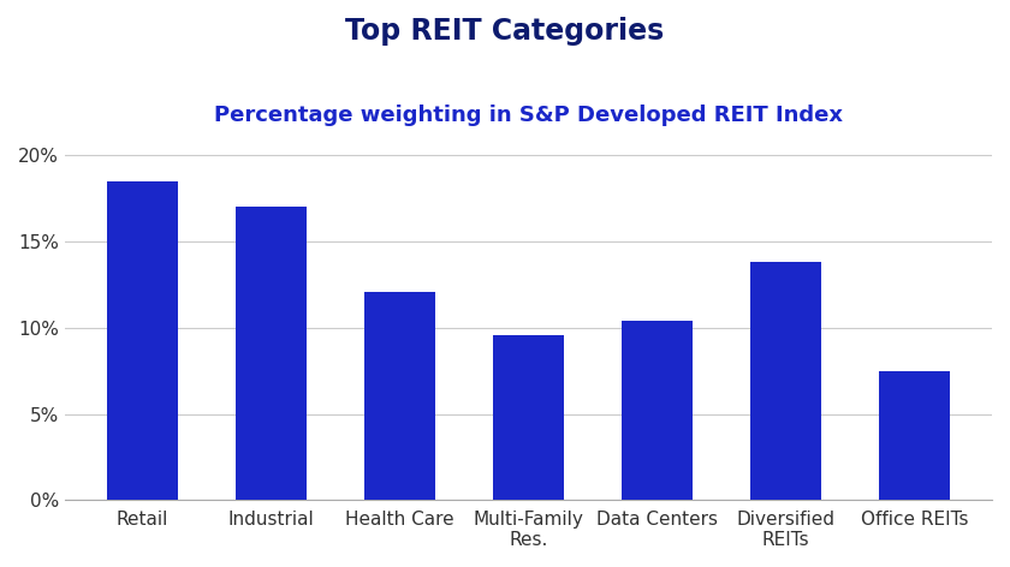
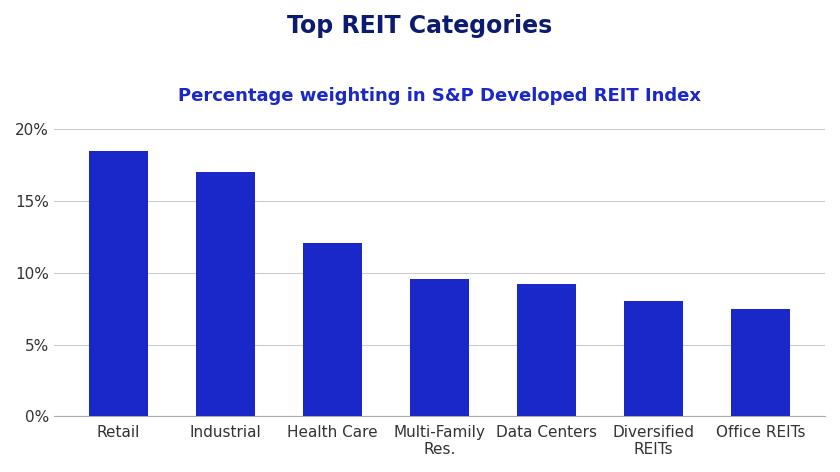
Data Centers: 10.4% -> 9.2%
Diversified REITs: 13.8% -> 8.0%
